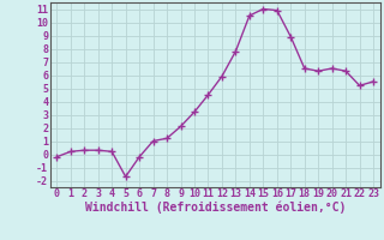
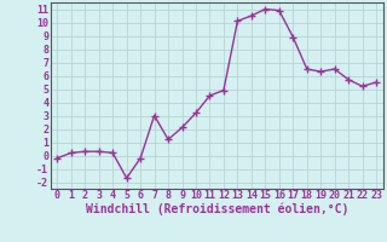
7: 1.0 -> 3.0
12: 5.9 -> 4.9
13: 7.8 -> 10.1
21: 6.3 -> 5.7
